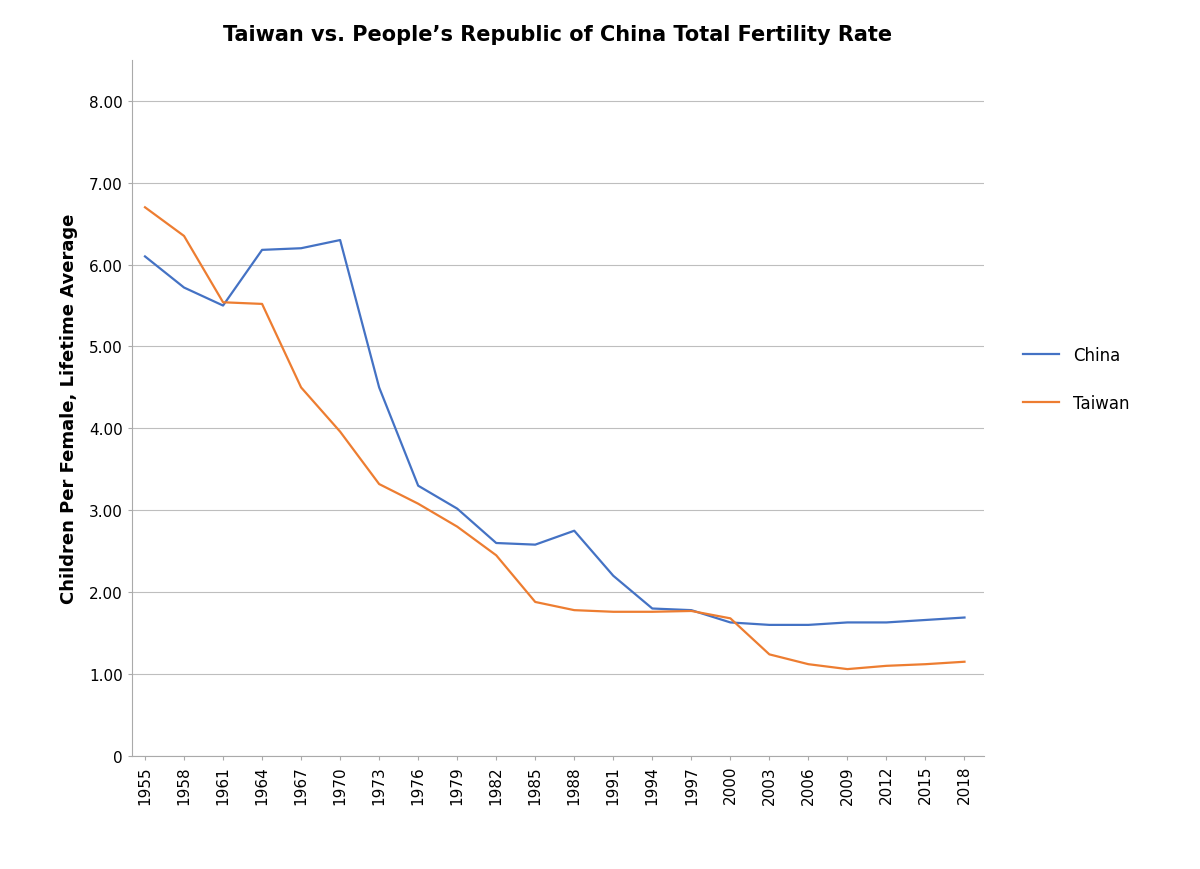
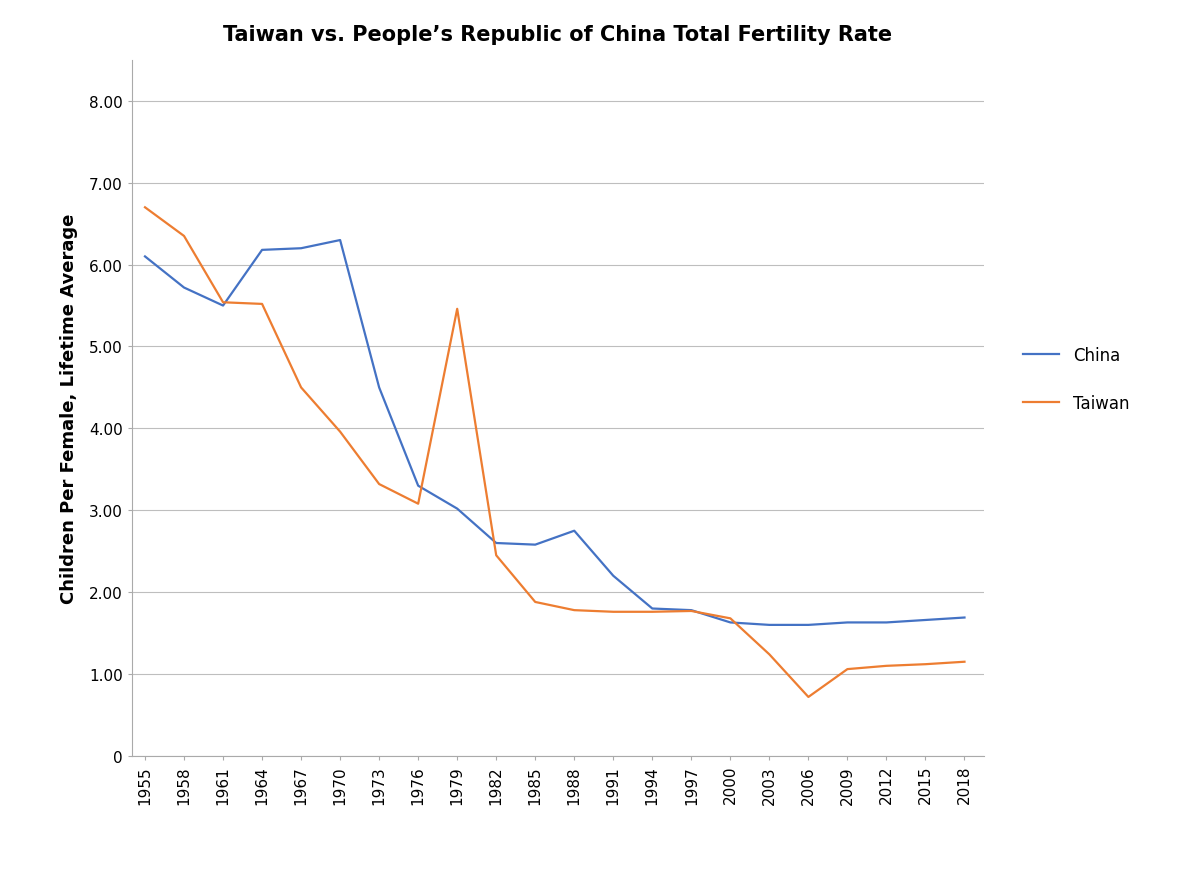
Taiwan/1979: 2.80 -> 5.46
Taiwan/2006: 1.12 -> 0.72
